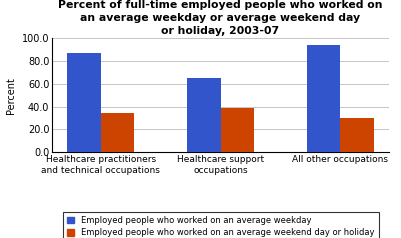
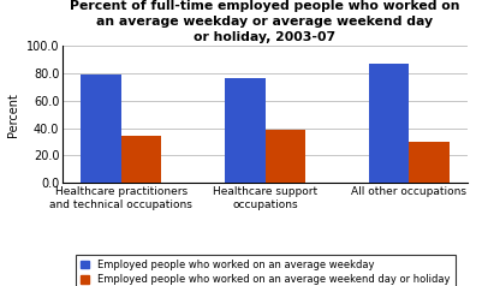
Employed people who worked on an average weekday/Healthcare practitioners and technical occupations: 87 -> 79
Employed people who worked on an average weekday/Healthcare support occupations: 65 -> 76
Employed people who worked on an average weekday/All other occupations: 94 -> 87
